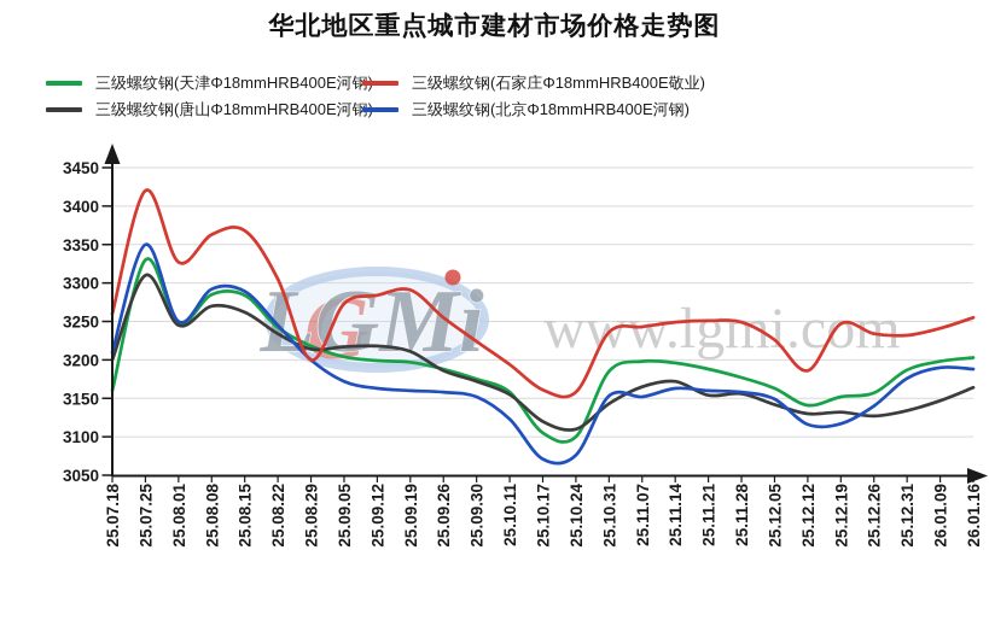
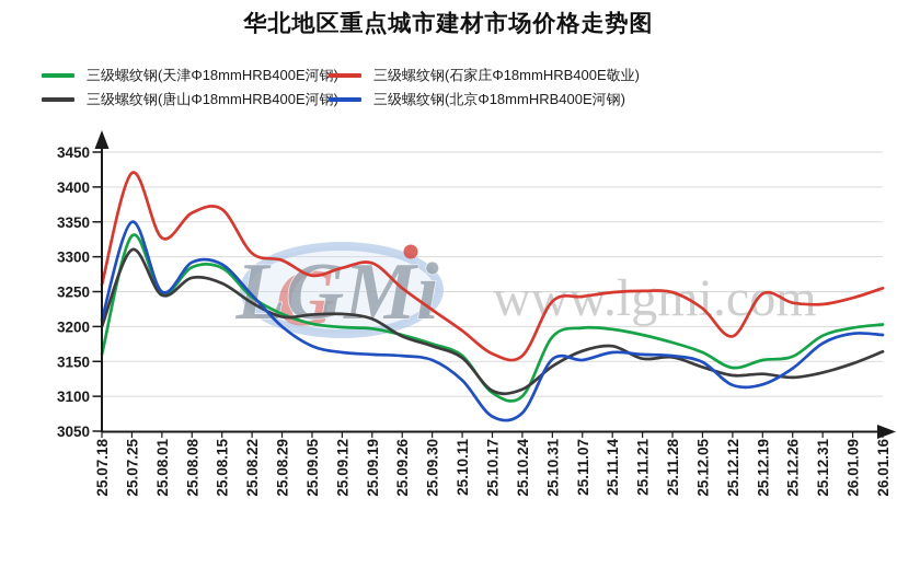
三级螺纹钢(石家庄Φ18mmHRB400E敬业)/25.08.29: 3200 -> 3300
三级螺纹钢(唐山Φ18mmHRB400E河钢)/25.10.17: 3120 -> 3110
